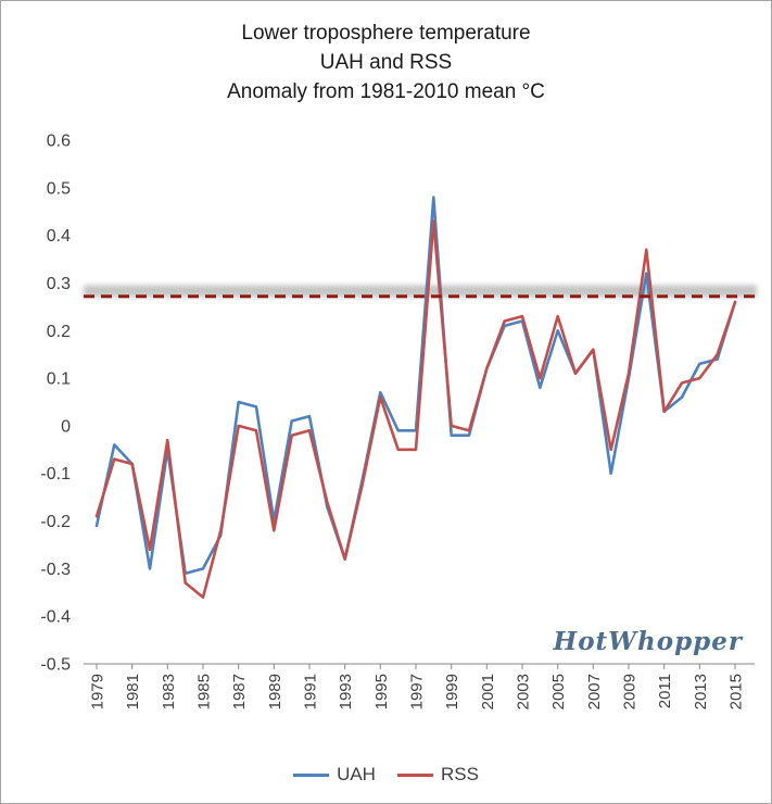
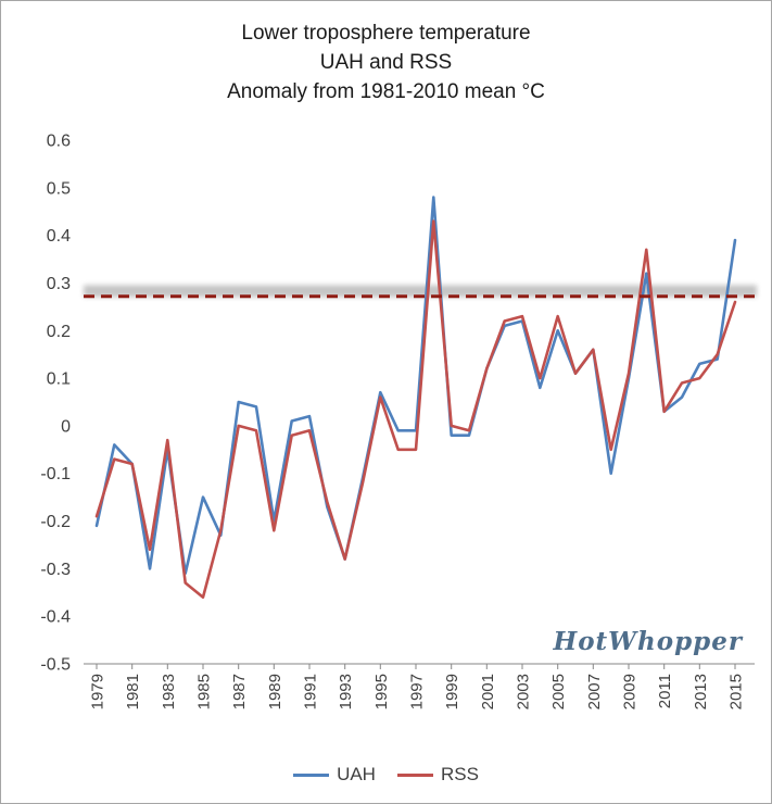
UAH/1985: -0.30 -> -0.15
UAH/2015: 0.26 -> 0.39
